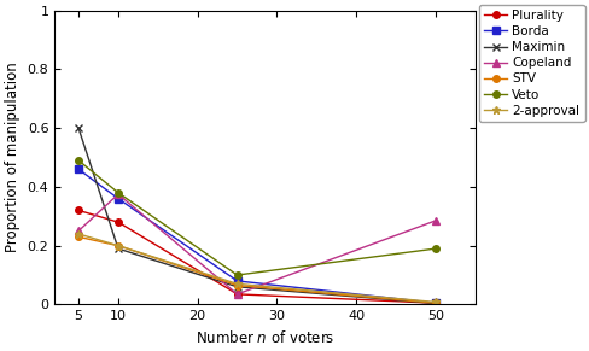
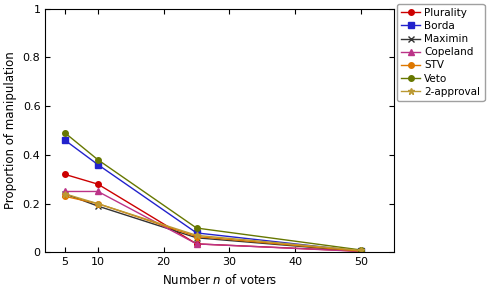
Maximin/5: 0.600 -> 0.240
Copeland/10: 0.375 -> 0.250
Copeland/50: 0.285 -> 0.004
Veto/50: 0.19 -> 0.01
